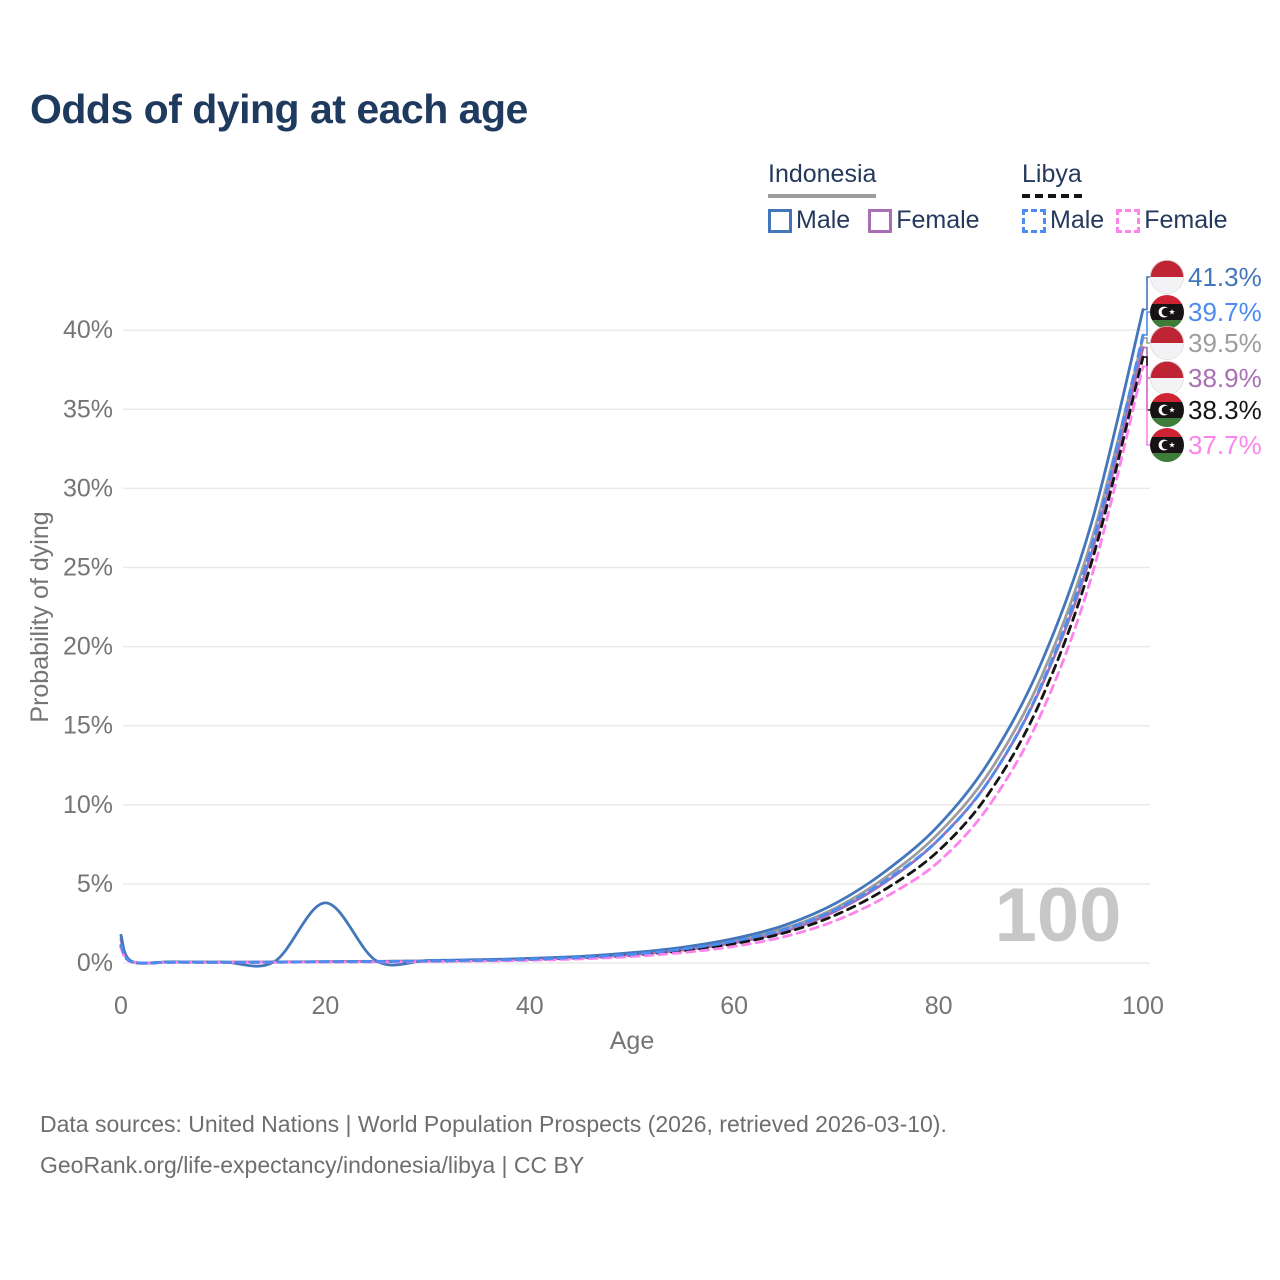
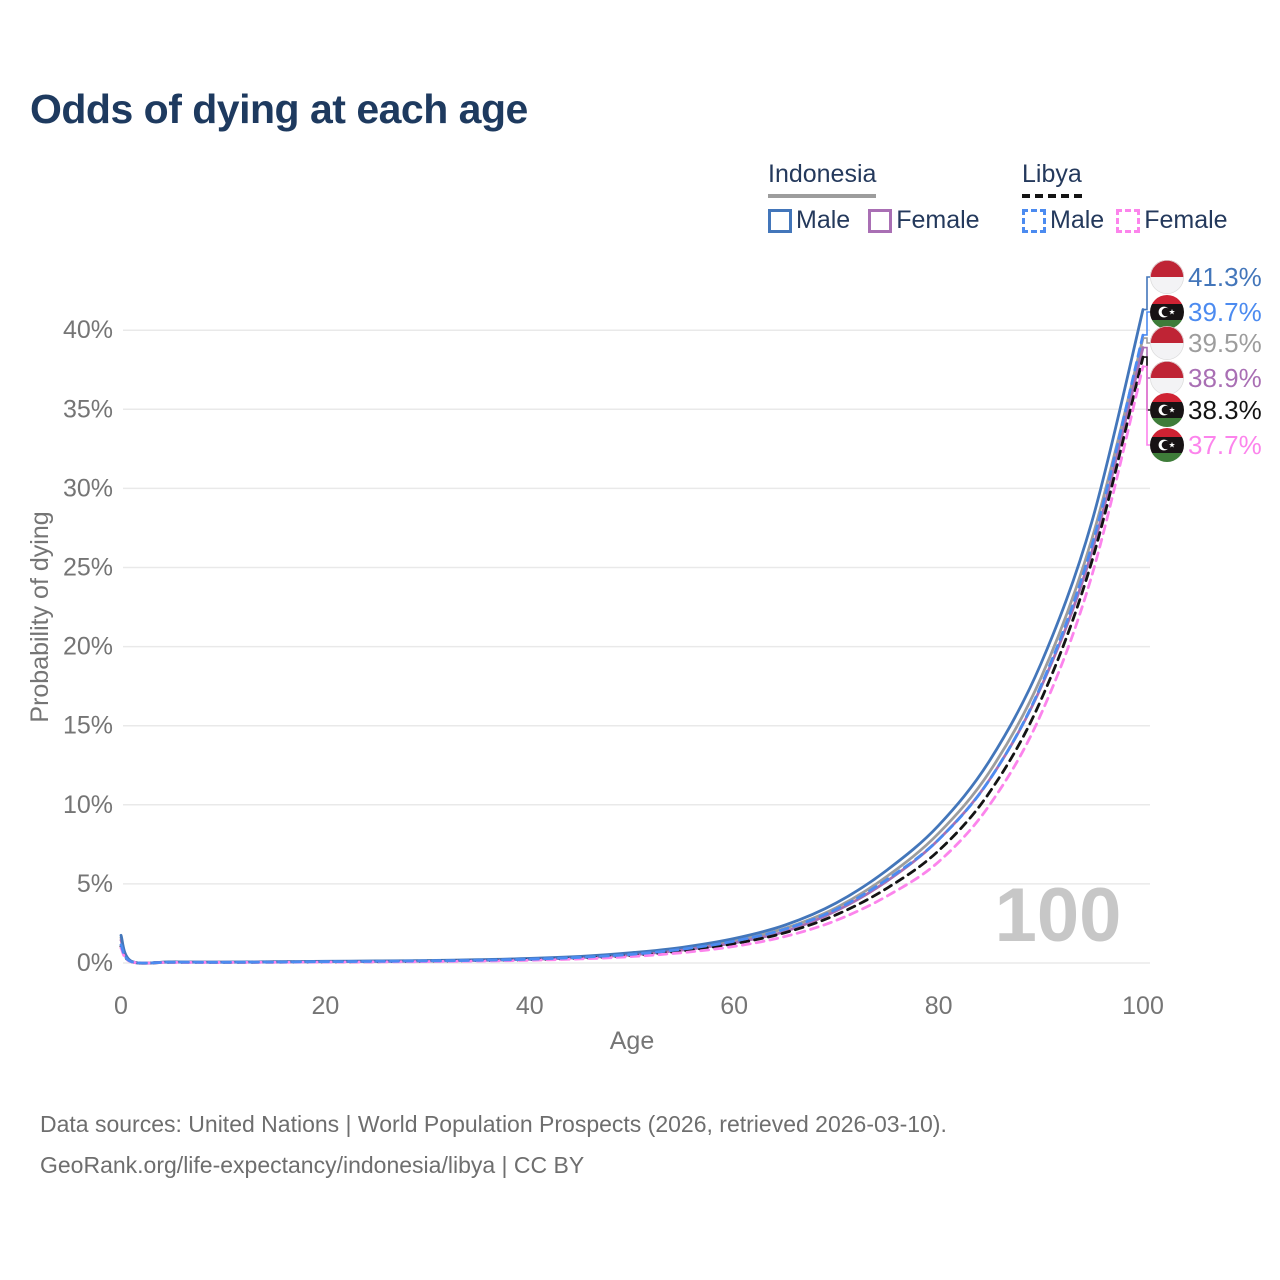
Indonesia Male/20: 3.8% -> 0.1%
